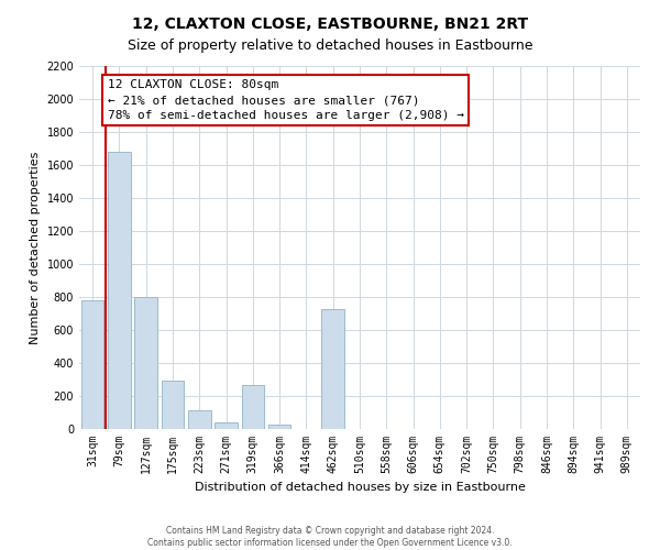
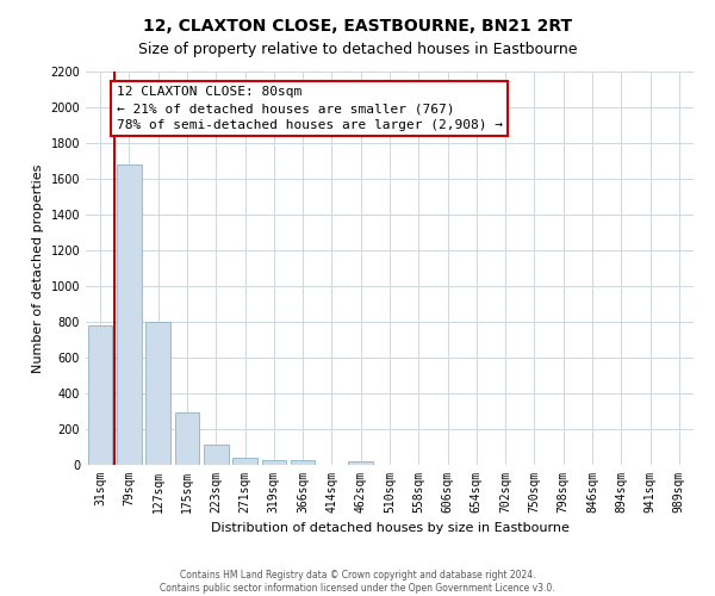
319sqm: 270 -> 30
462sqm: 730 -> 20
